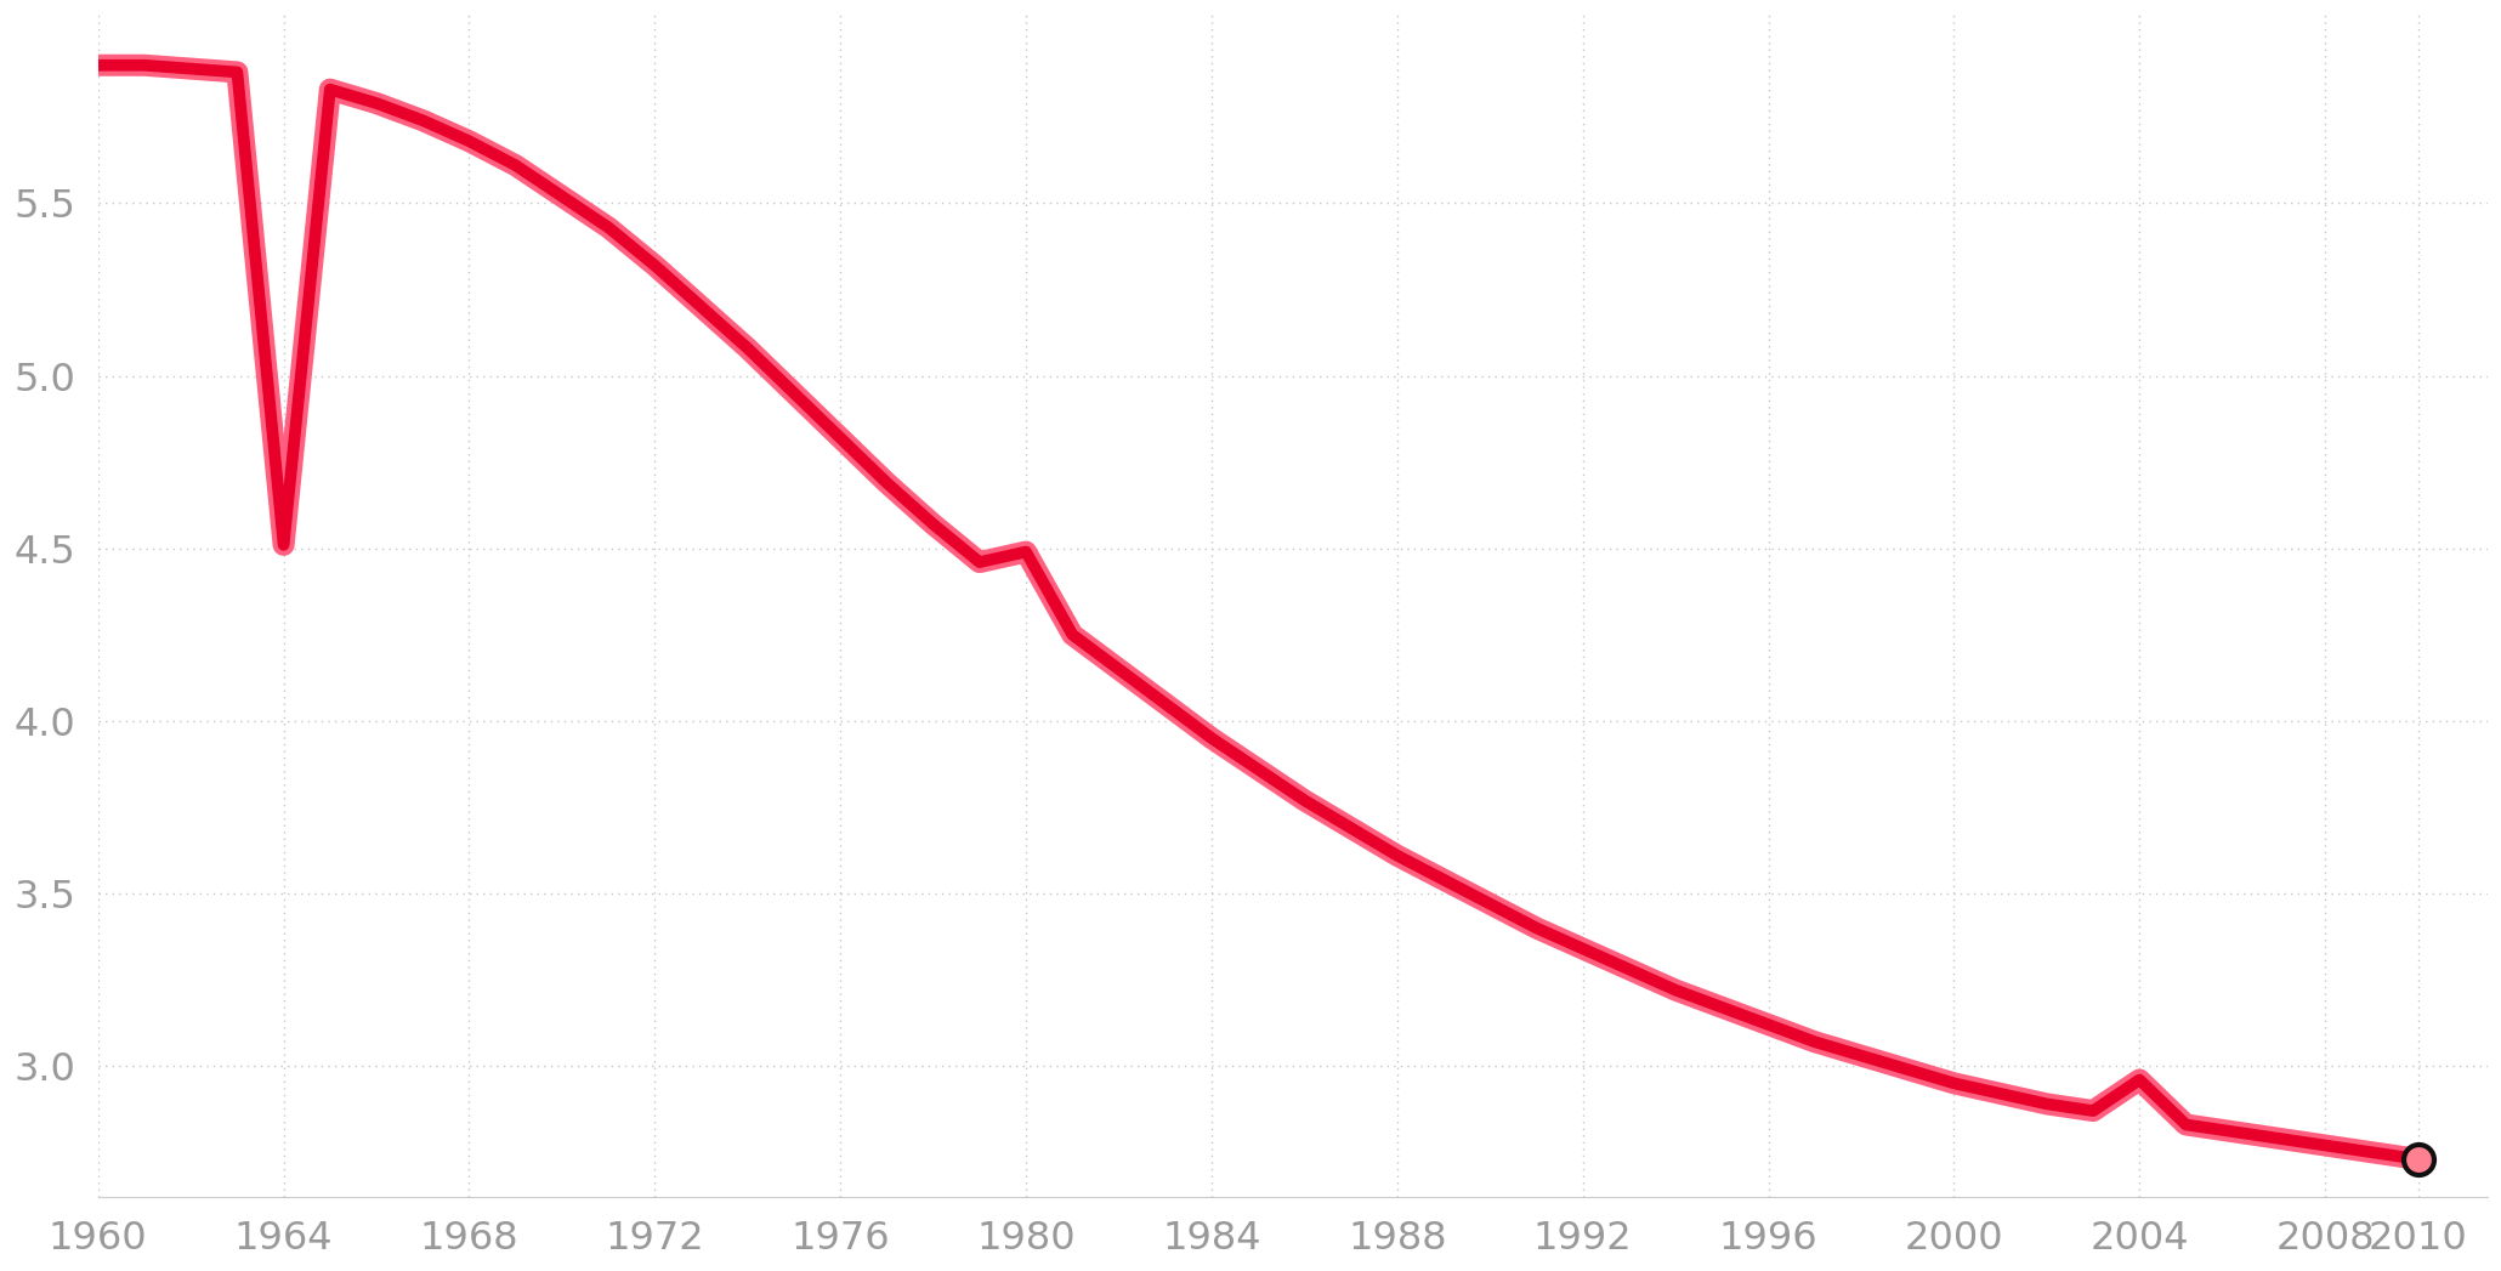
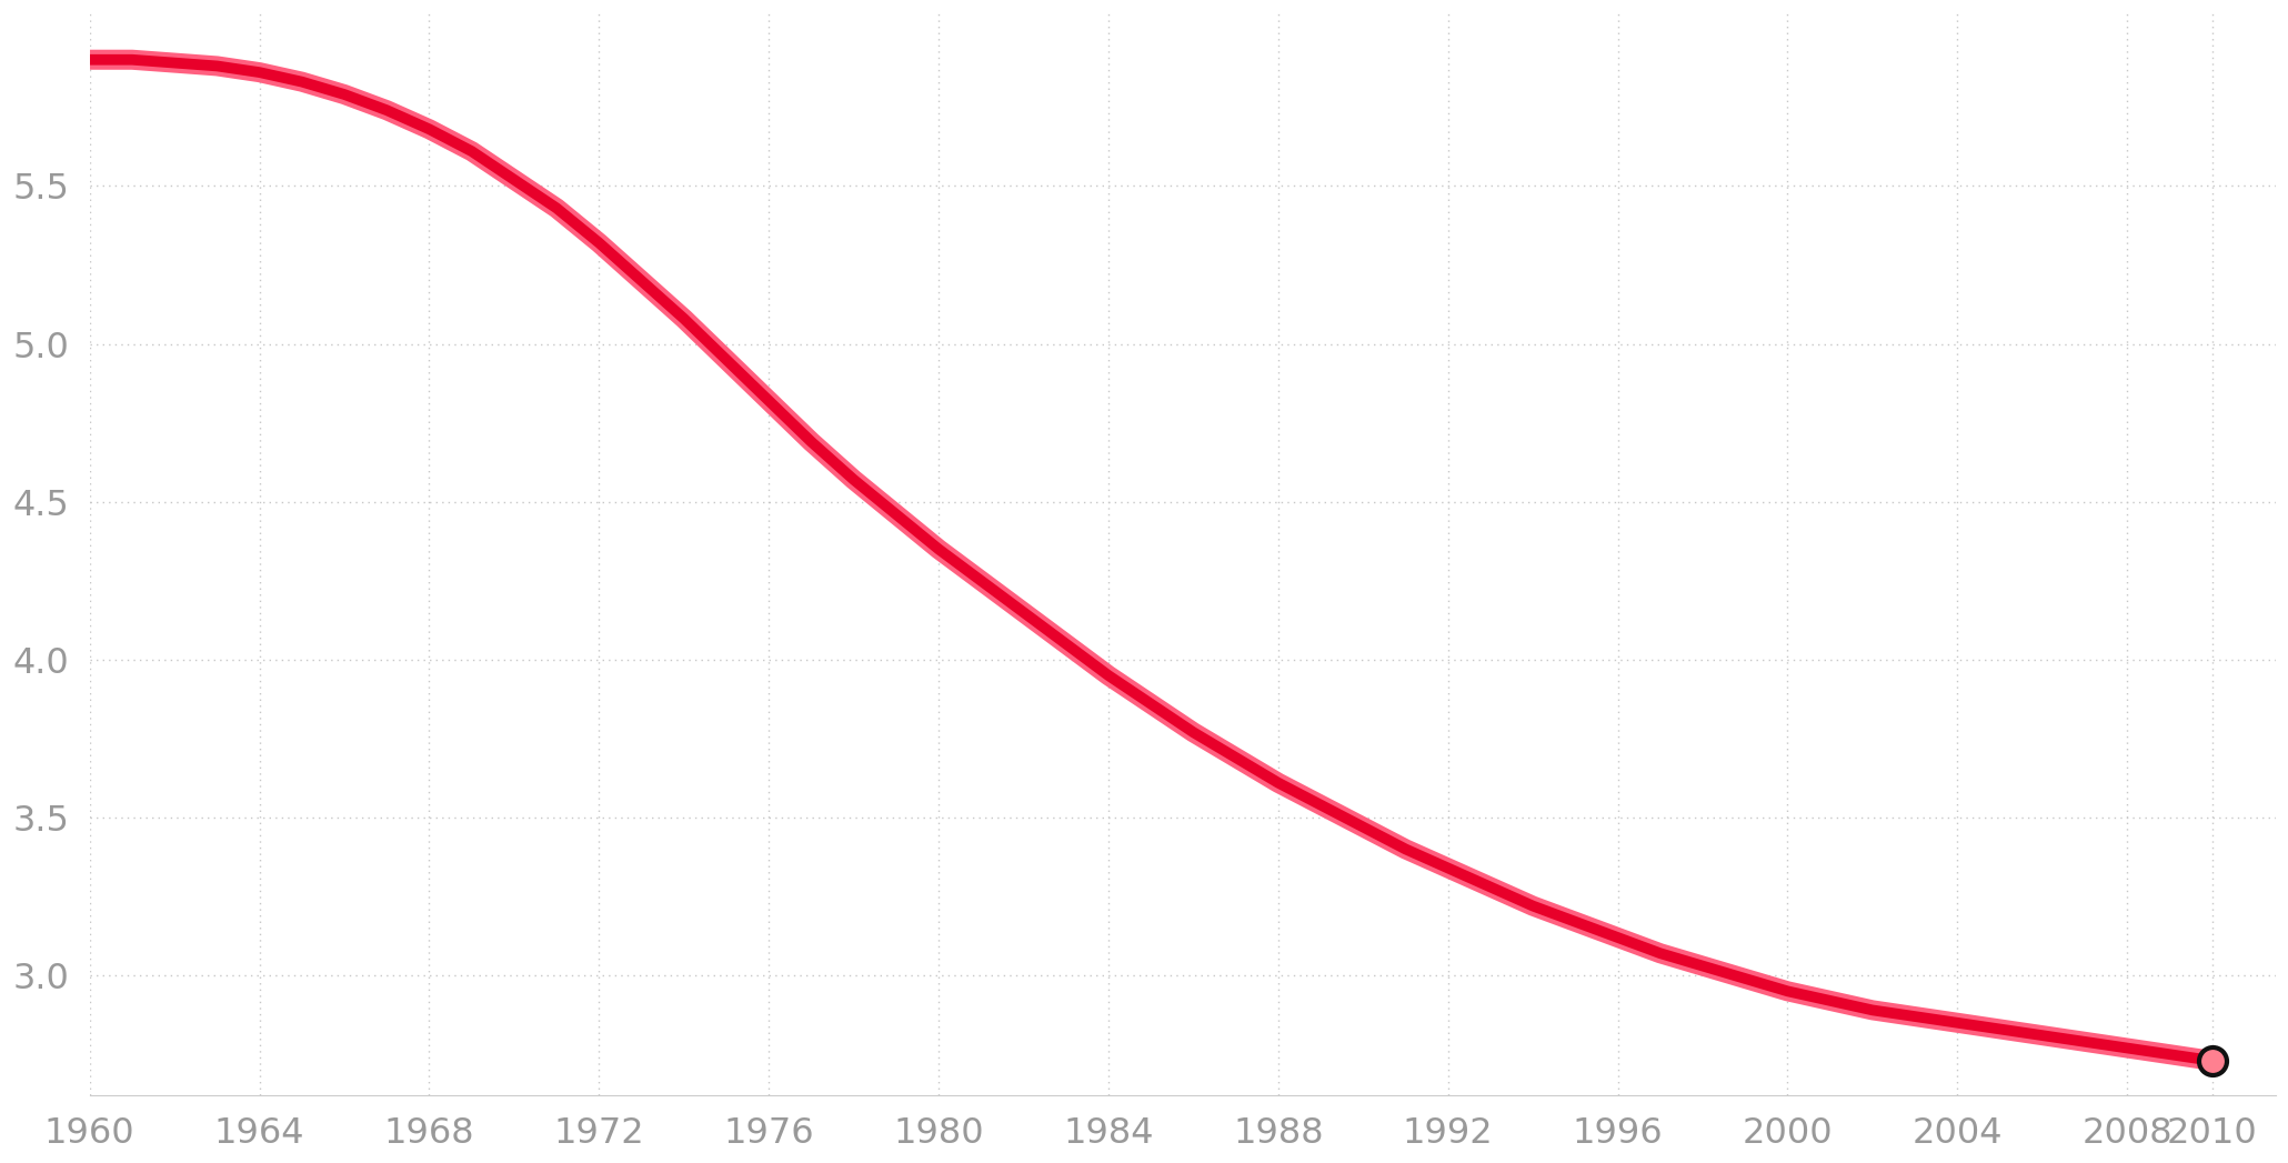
1964: 4.51 -> 5.86
1980: 4.49 -> 4.35
2004: 2.96 -> 2.85
